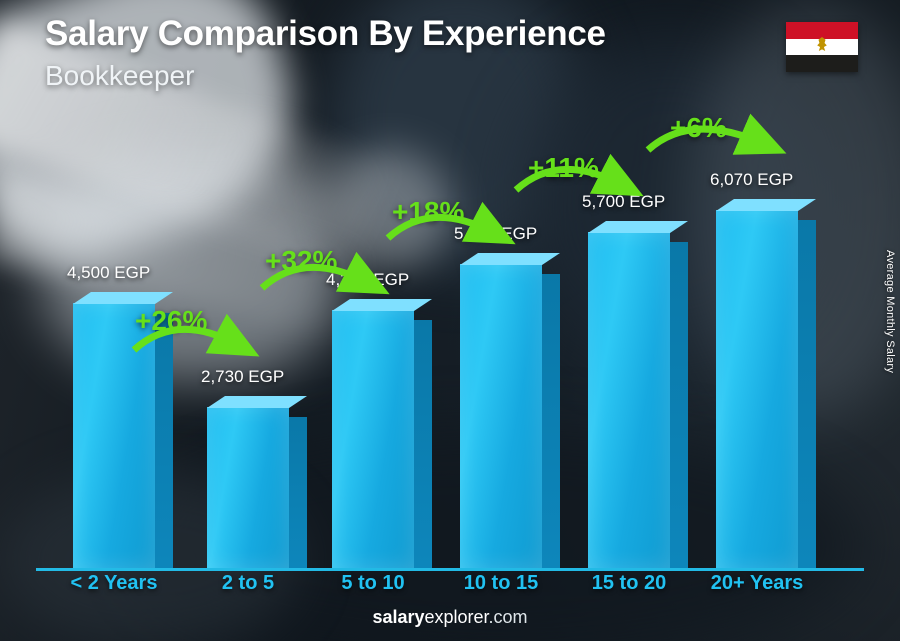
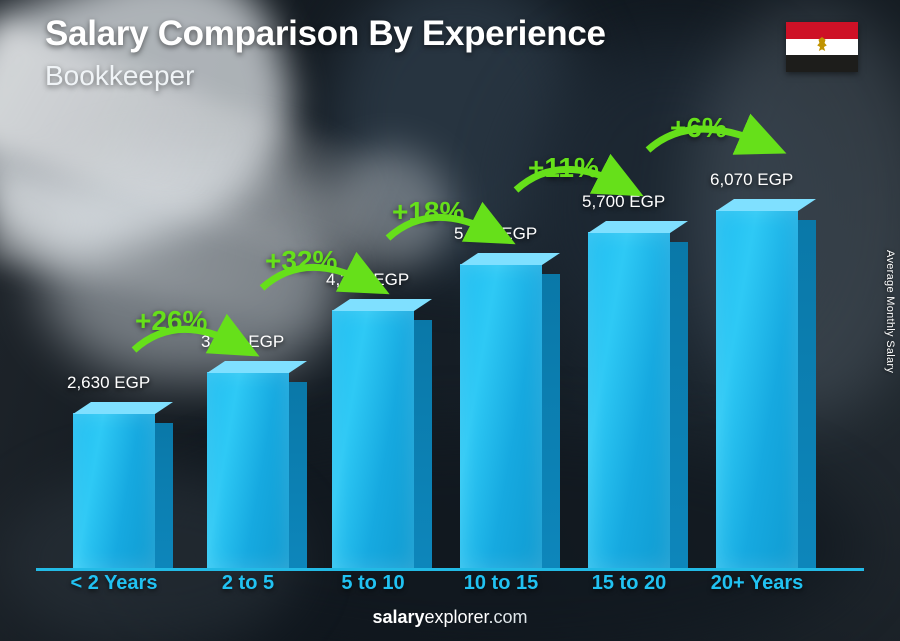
< 2 Years: 4,500 -> 2,630
2 to 5: 2,730 -> 3,320
